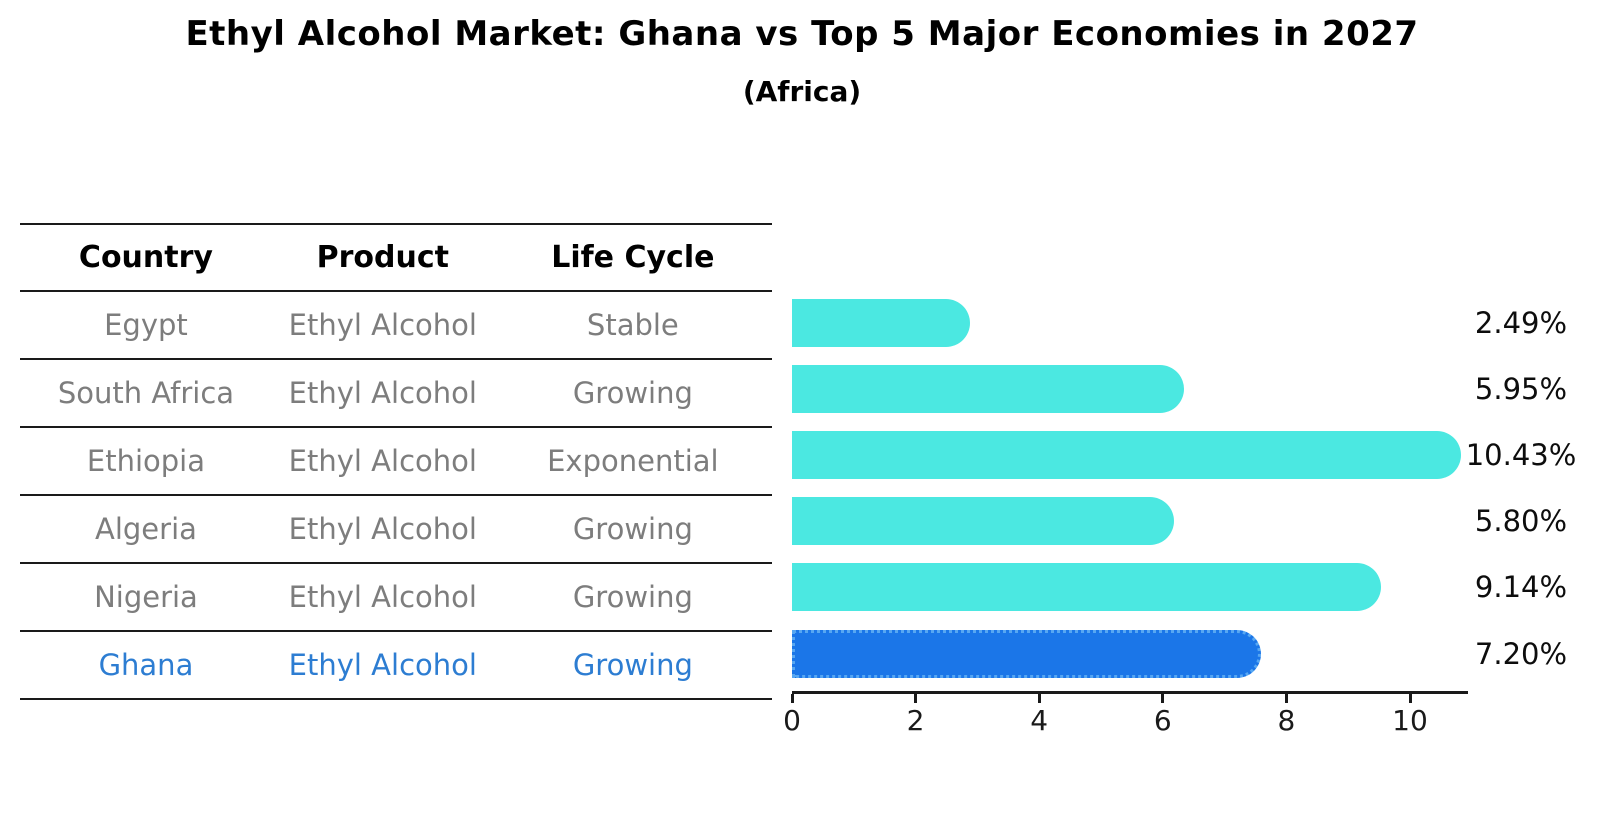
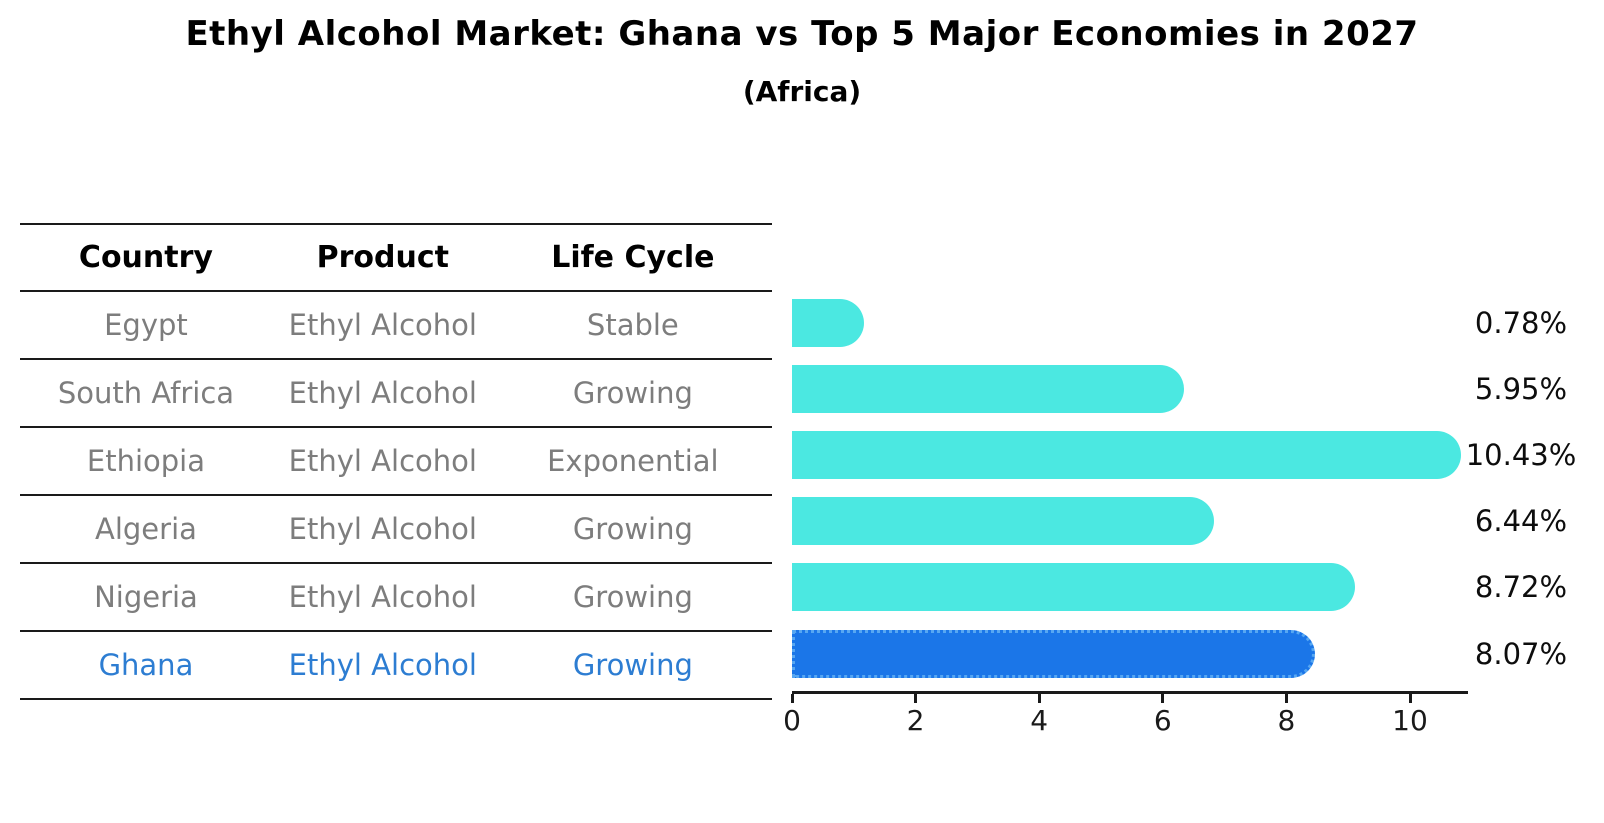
Egypt: 2.49% -> 0.78%
Algeria: 5.80% -> 6.44%
Nigeria: 9.14% -> 8.72%
Ghana: 7.20% -> 8.07%
